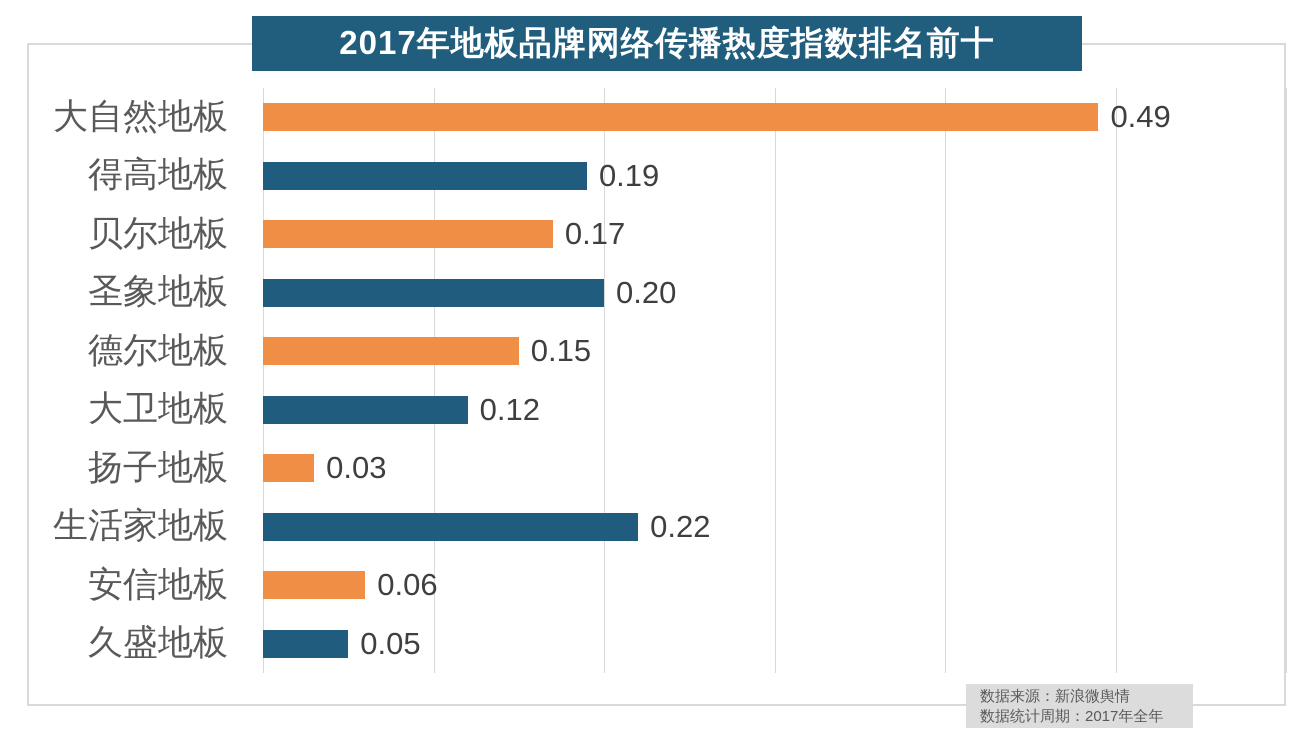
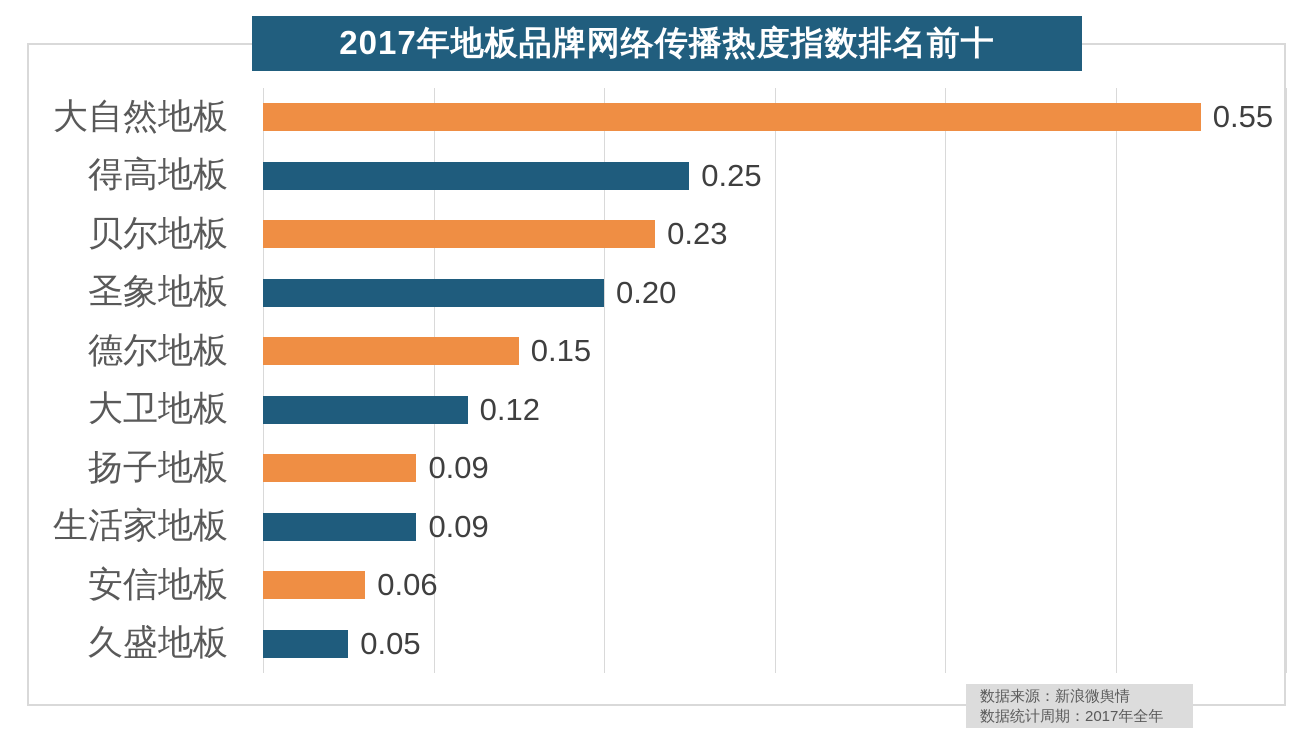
大自然地板: 0.49 -> 0.55
得高地板: 0.19 -> 0.25
贝尔地板: 0.17 -> 0.23
扬子地板: 0.03 -> 0.09
生活家地板: 0.22 -> 0.09
